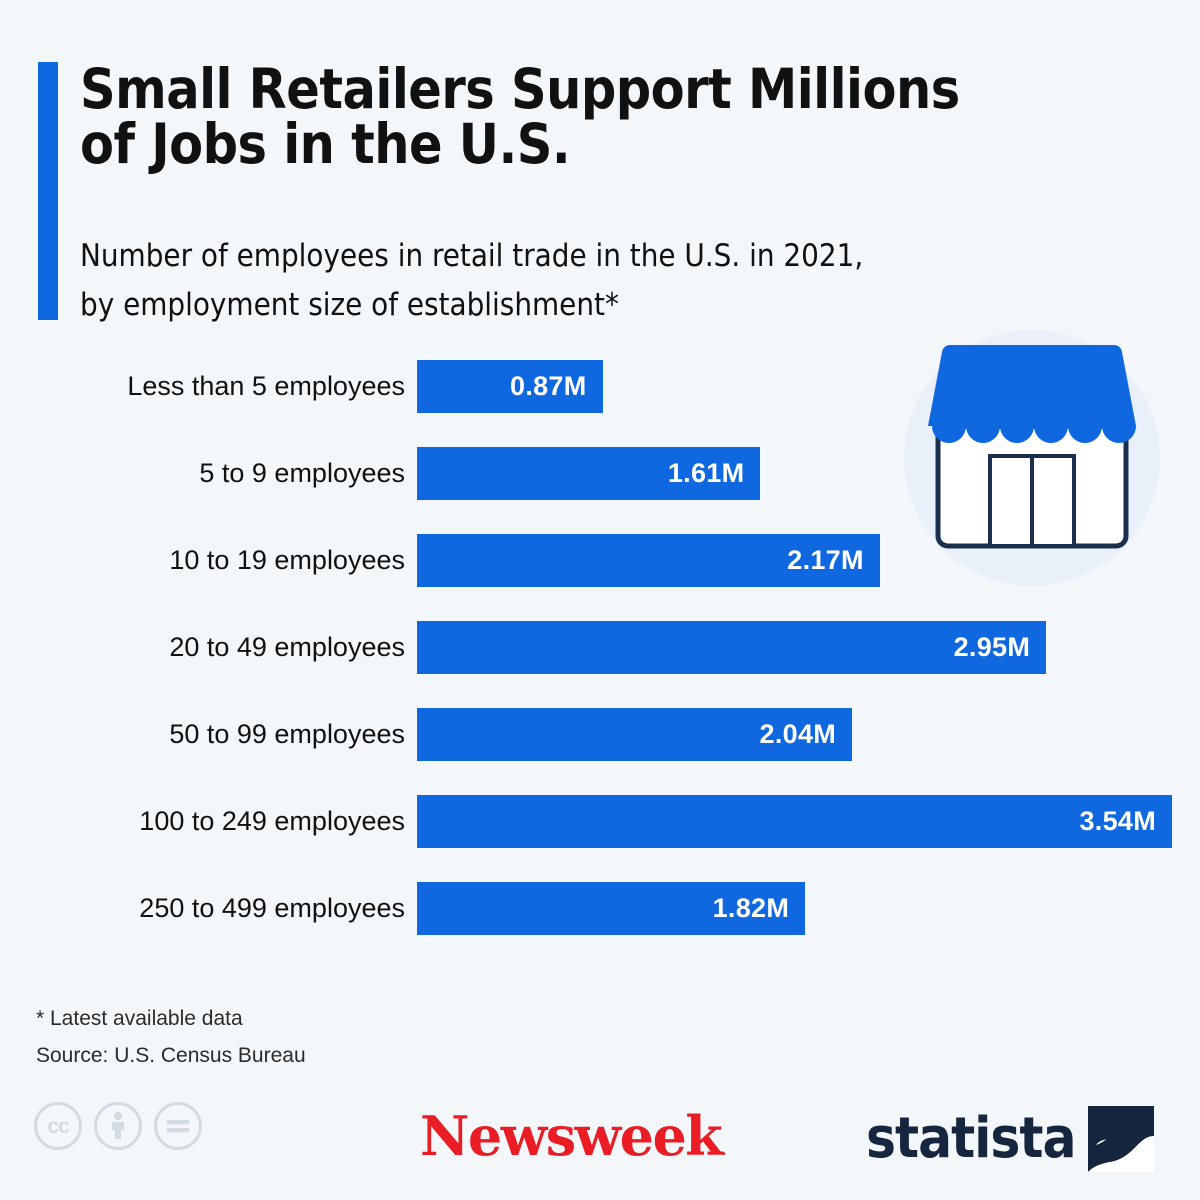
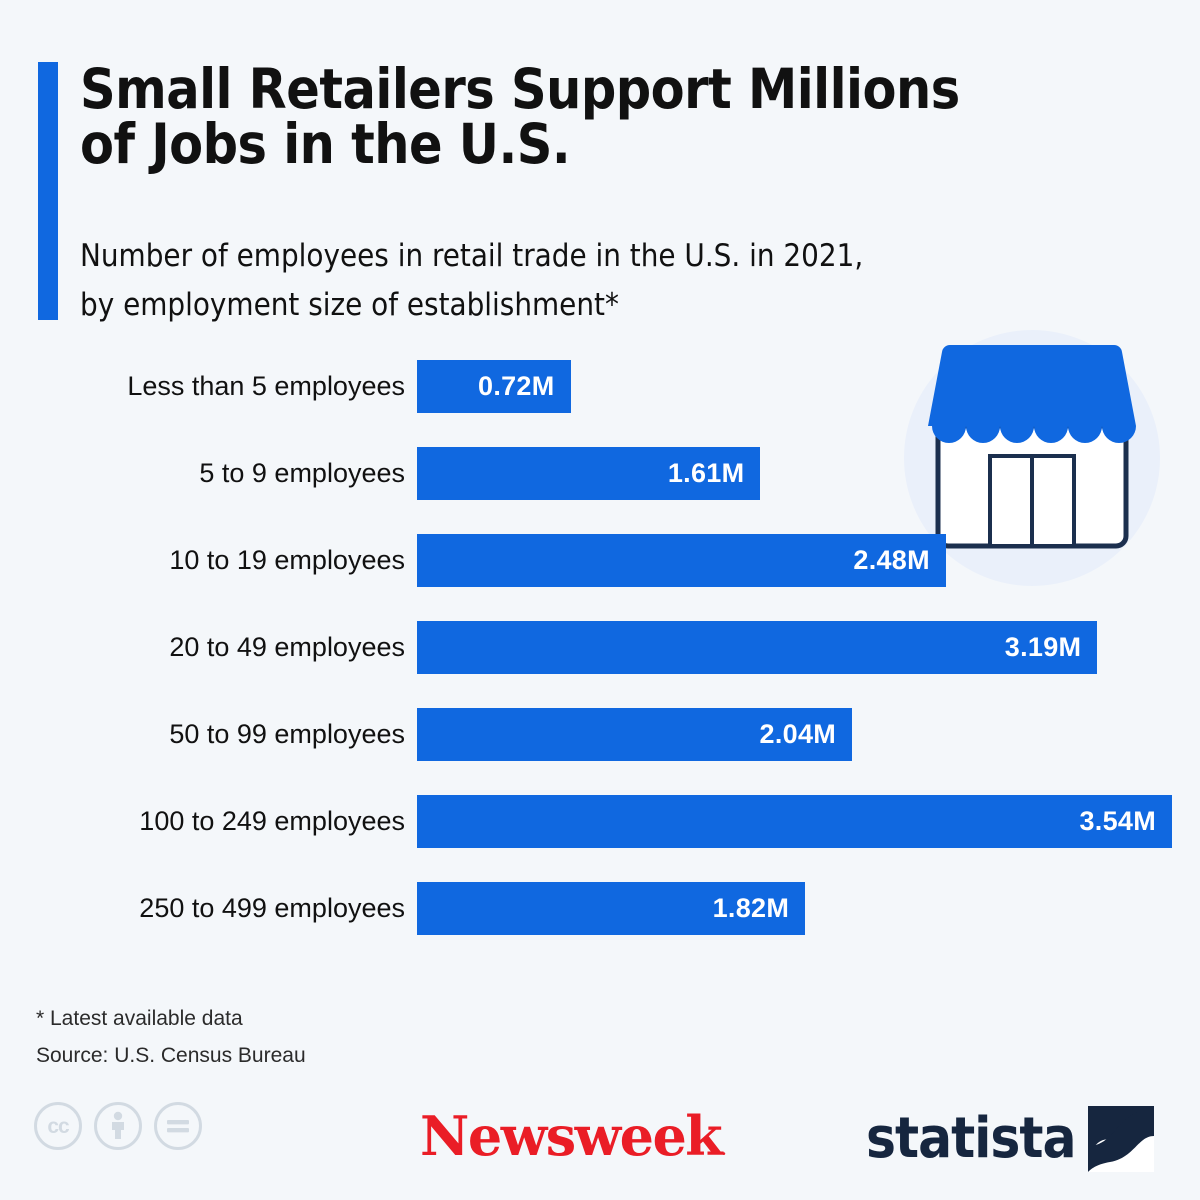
Less than 5 employees: 0.87M -> 0.72M
10 to 19 employees: 2.17M -> 2.48M
20 to 49 employees: 2.95M -> 3.19M
